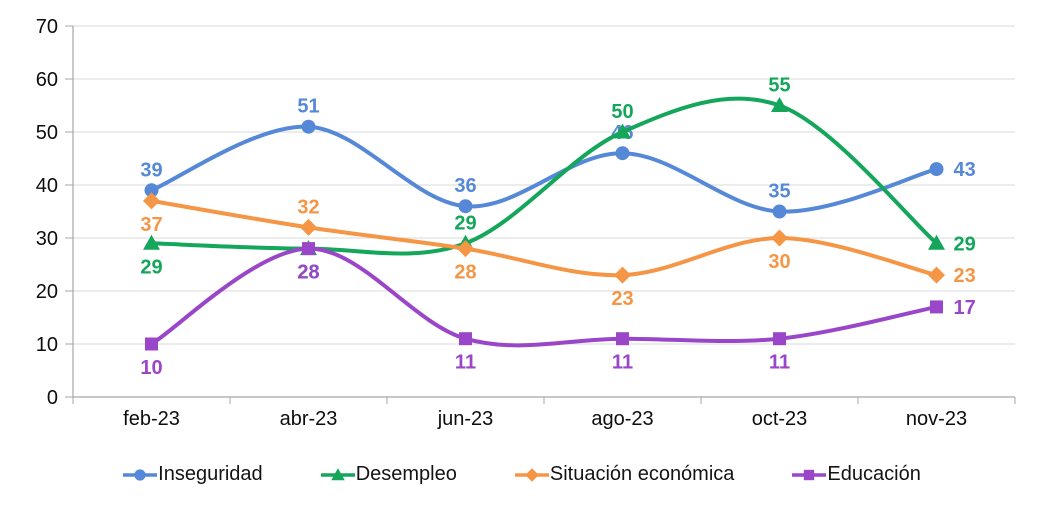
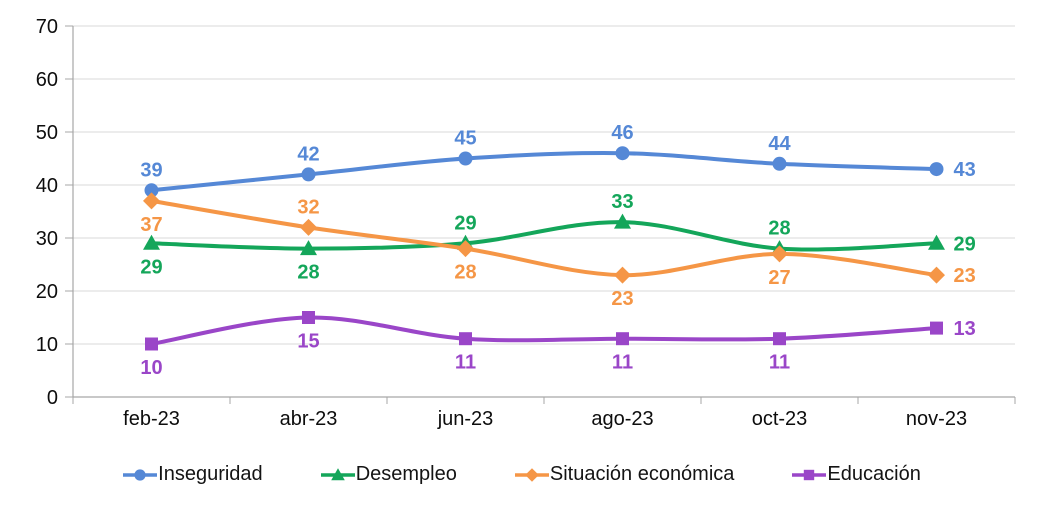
Inseguridad/abr-23: 51 -> 42
Educación/abr-23: 28 -> 15
Inseguridad/jun-23: 36 -> 45
Desempleo/ago-23: 50 -> 33
Inseguridad/oct-23: 35 -> 44
Desempleo/oct-23: 55 -> 28
Situación económica/oct-23: 30 -> 27
Educación/nov-23: 17 -> 13
